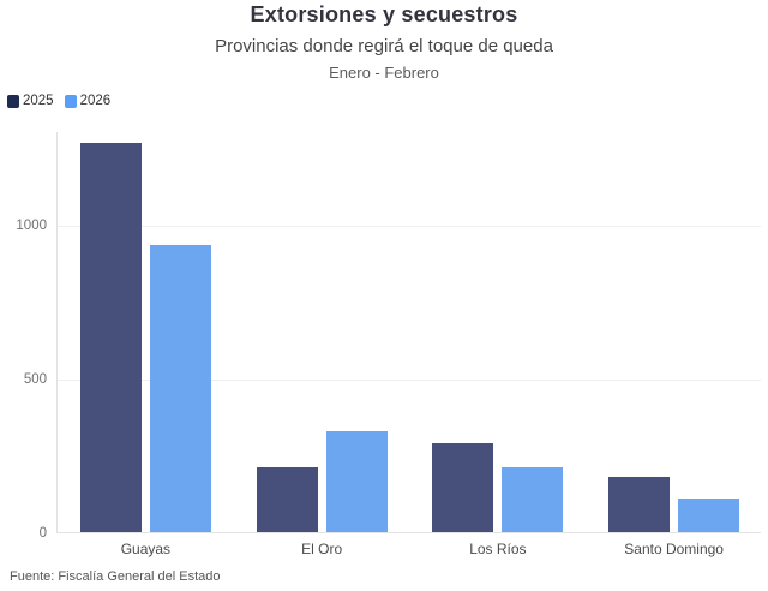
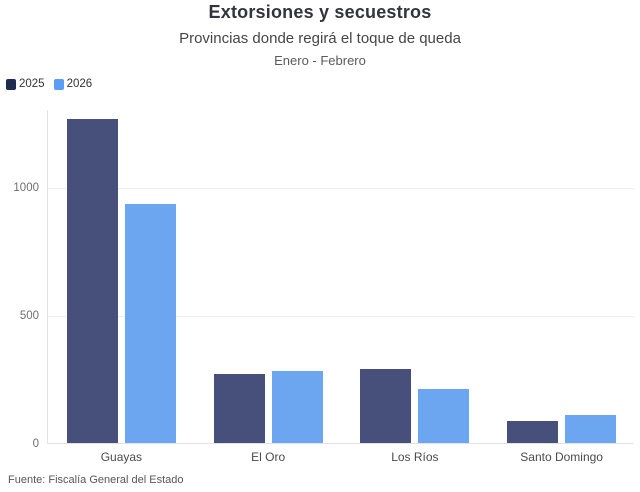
2025/El Oro: 210 -> 270
2026/El Oro: 330 -> 280
2025/Santo Domingo: 180 -> 80
